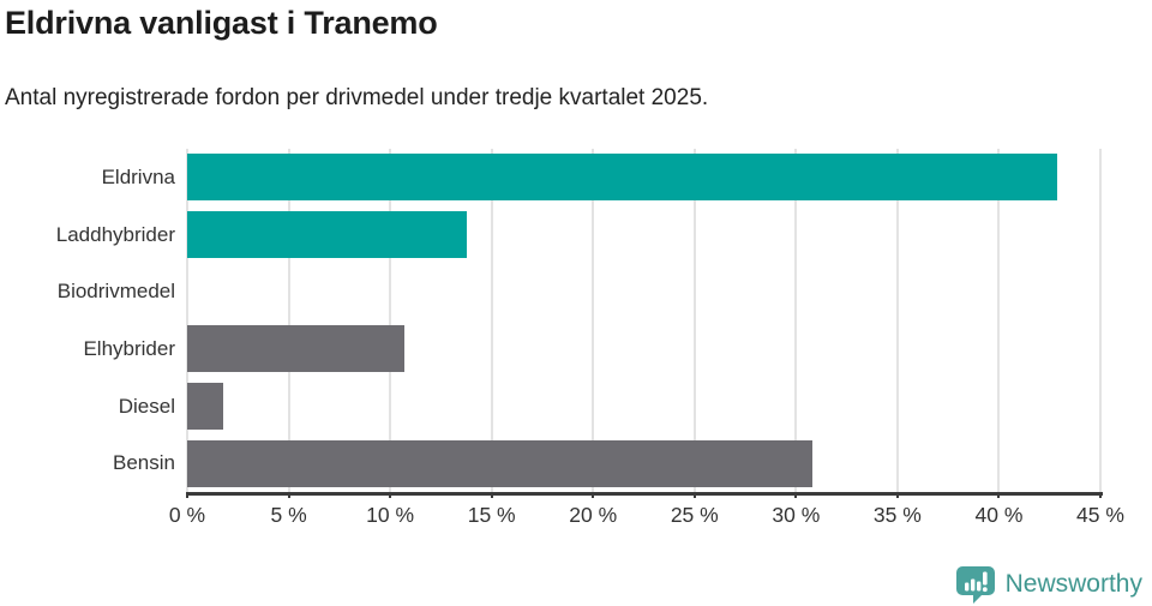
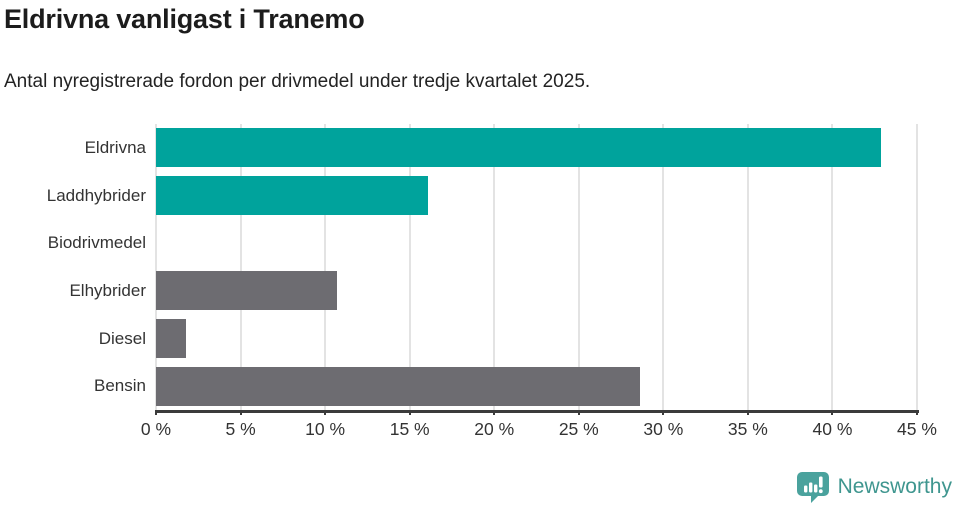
Laddhybrider: 13.8% -> 16.1%
Bensin: 30.8% -> 28.6%
